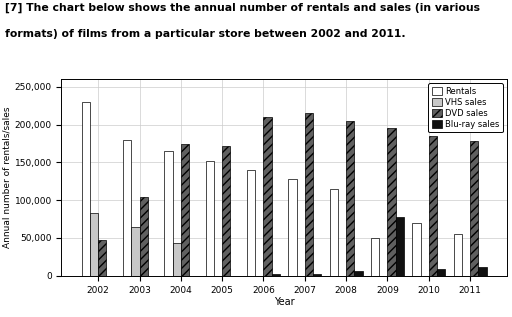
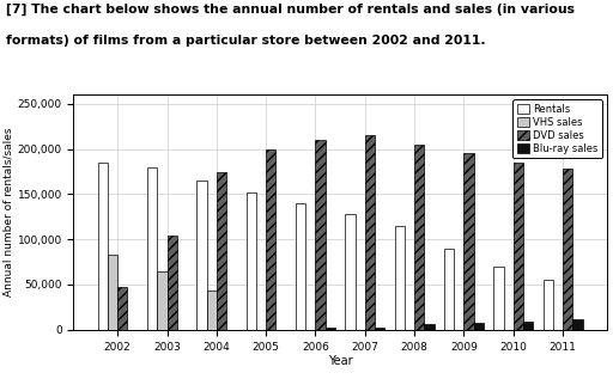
Rentals/2002: 230,000 -> 185,000
DVD sales/2005: 172,000 -> 200,000
Rentals/2009: 50,000 -> 90,000
Blu-ray sales/2009: 78,000 -> 7,000
